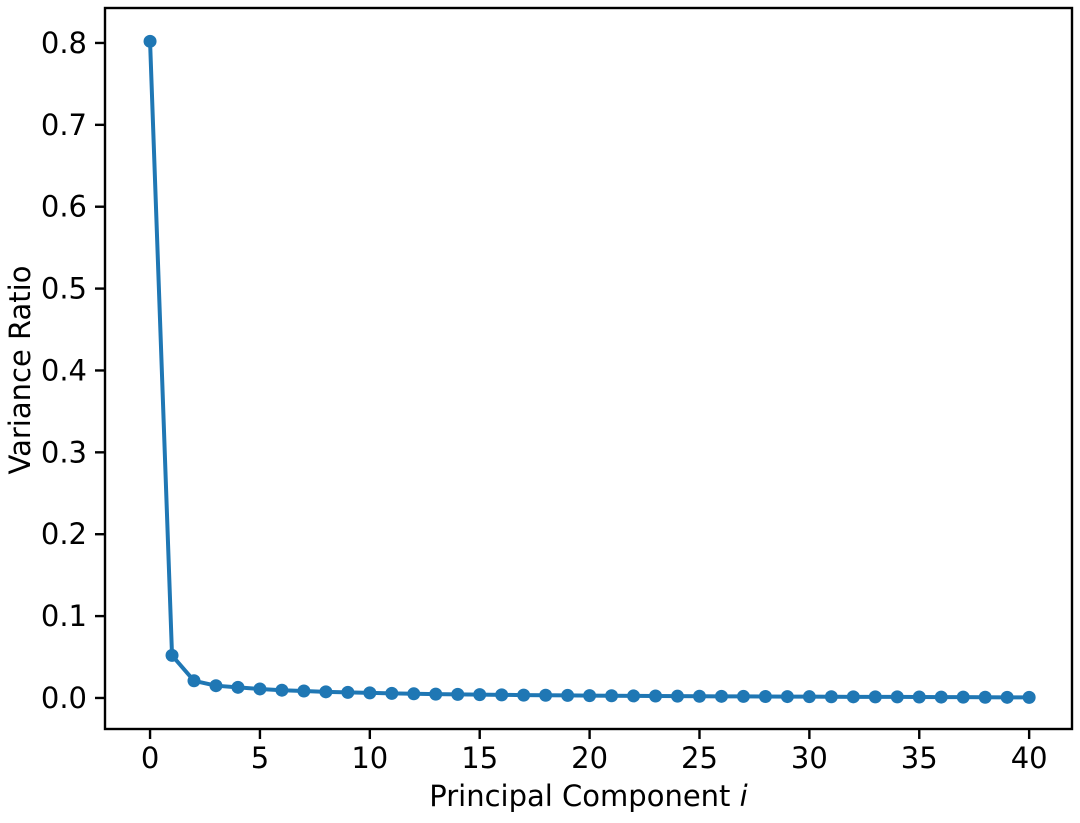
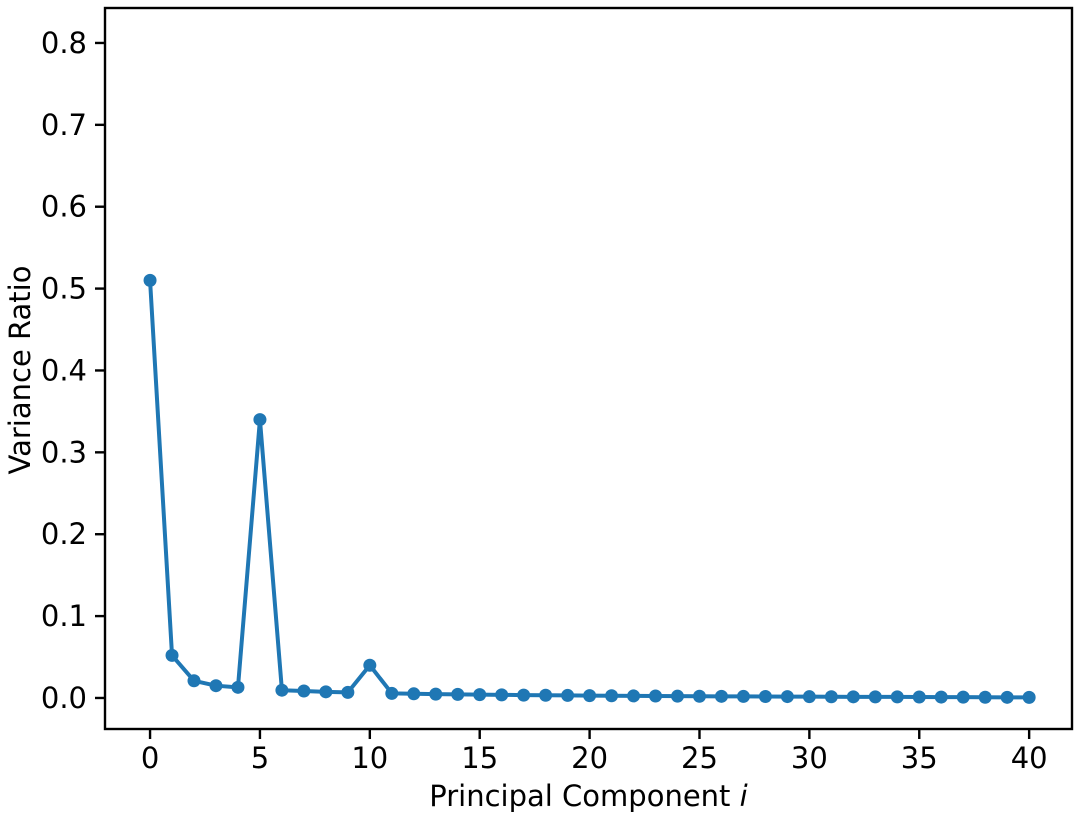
0: 0.80 -> 0.51
5: 0.01 -> 0.34
10: 0.01 -> 0.04
